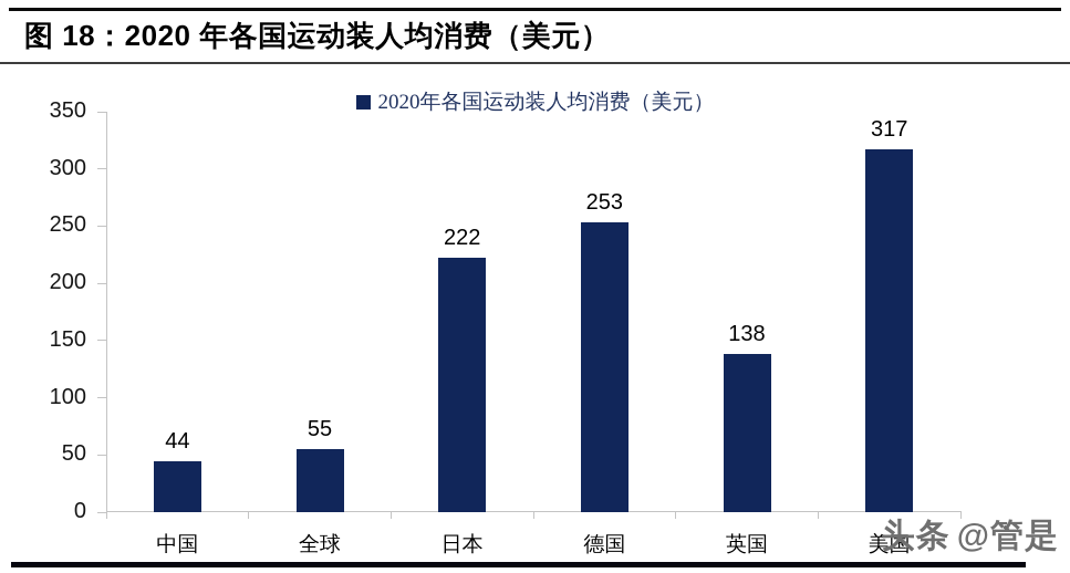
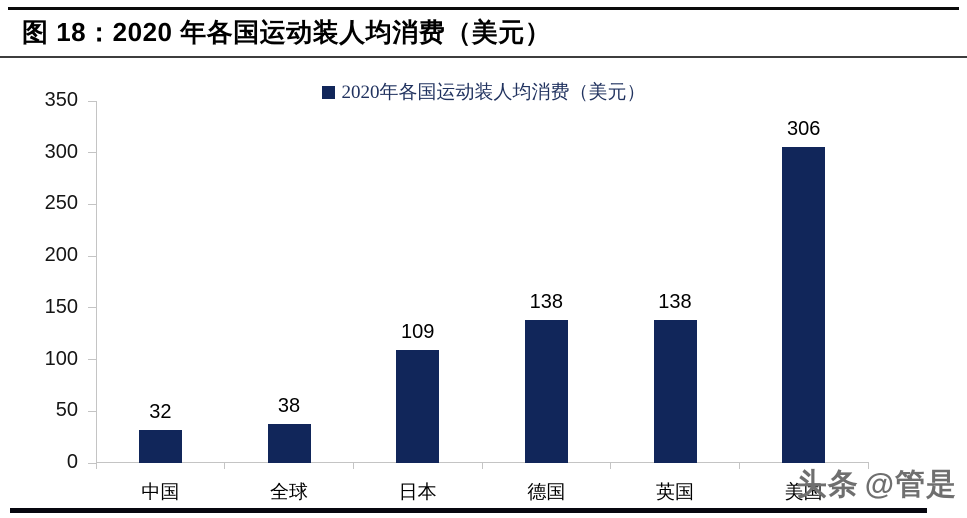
中国: 44 -> 32
全球: 55 -> 38
日本: 222 -> 109
德国: 253 -> 138
美国: 317 -> 306
